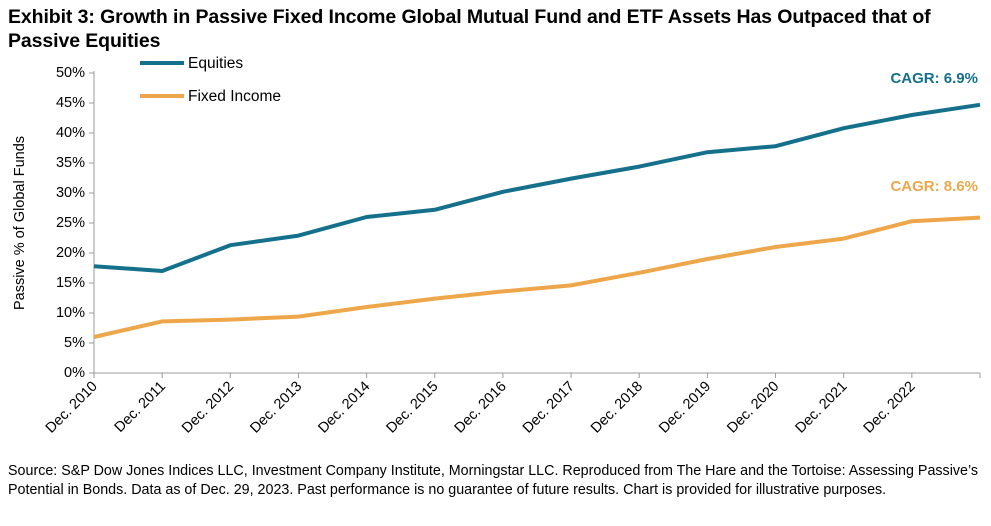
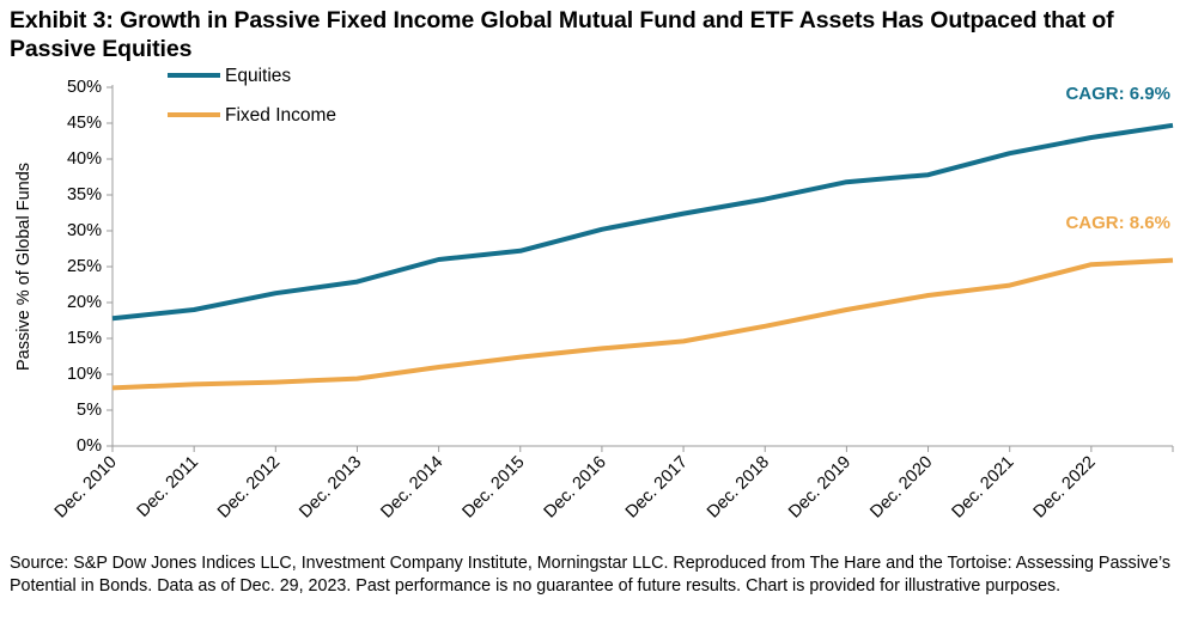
Fixed Income/Dec. 2010: 6% -> 8%
Equities/Dec. 2011: 17% -> 19%
